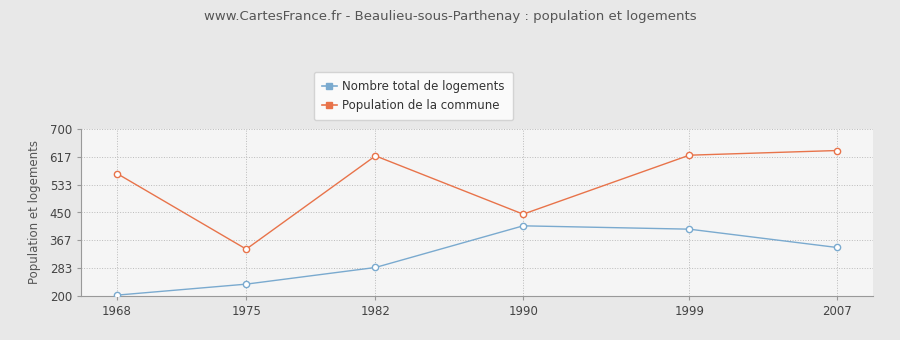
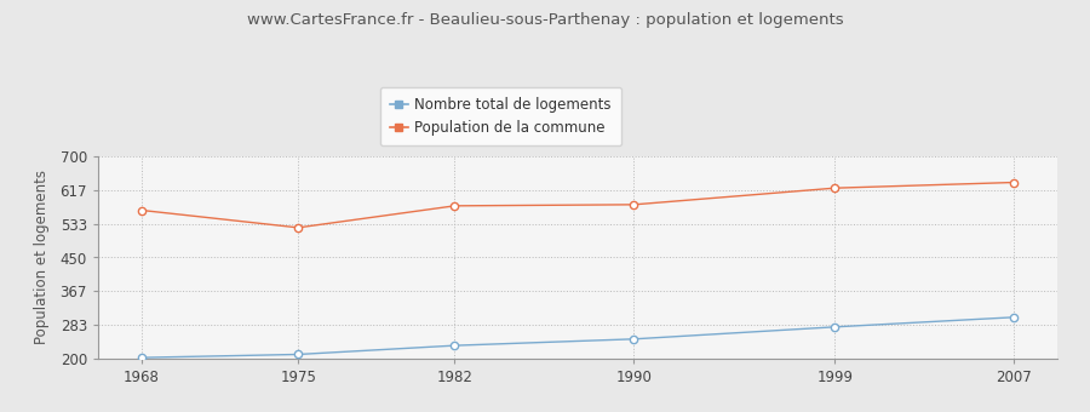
Nombre total de logements/1975: 235 -> 210
Population de la commune/1975: 340 -> 524
Nombre total de logements/1982: 285 -> 232
Population de la commune/1982: 620 -> 578
Nombre total de logements/1990: 410 -> 248
Population de la commune/1990: 445 -> 581
Nombre total de logements/1999: 400 -> 278
Nombre total de logements/2007: 345 -> 302
